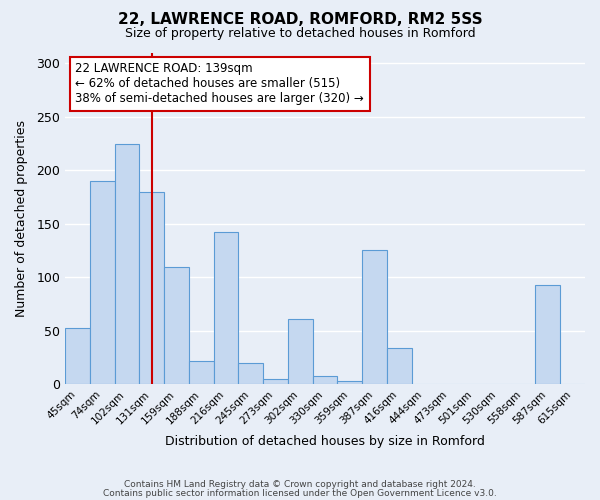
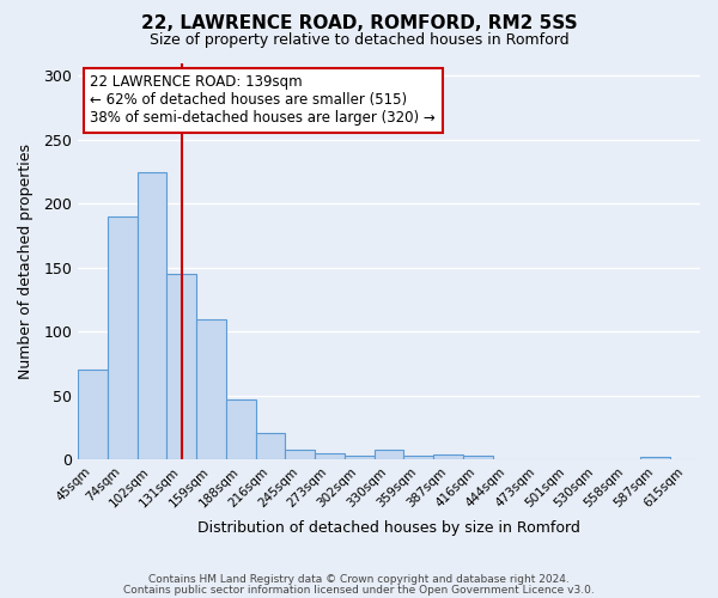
45sqm: 53 -> 70
131sqm: 180 -> 145
188sqm: 22 -> 47
216sqm: 142 -> 21
245sqm: 20 -> 8
302sqm: 61 -> 3
387sqm: 126 -> 4
416sqm: 34 -> 3
587sqm: 93 -> 2
